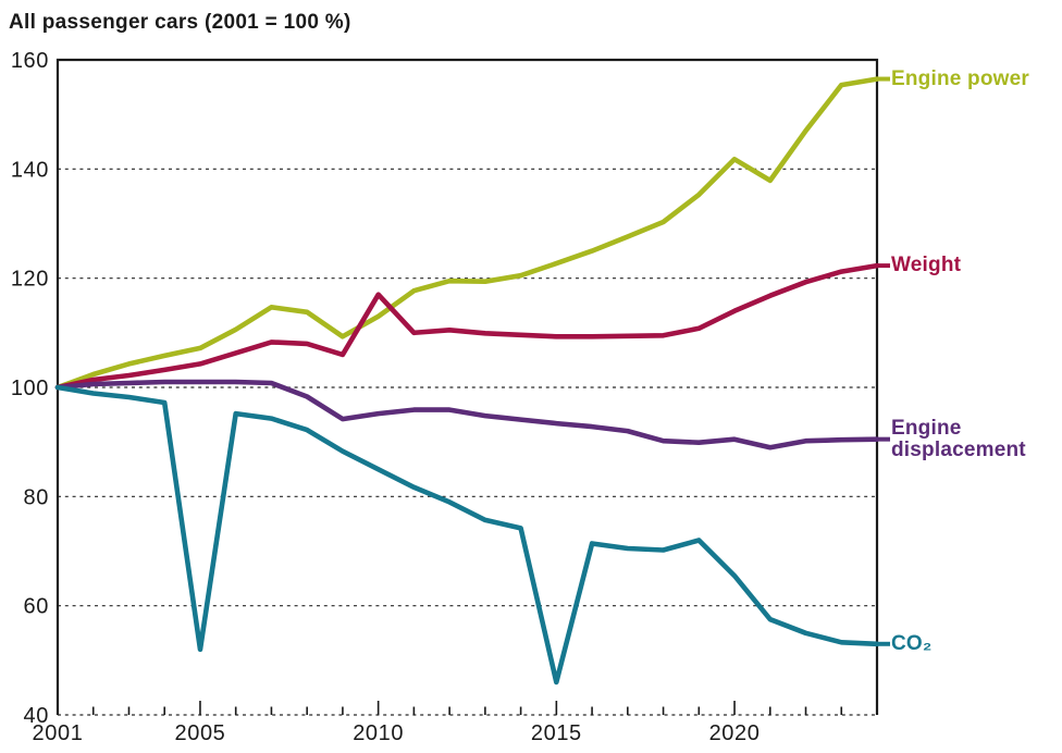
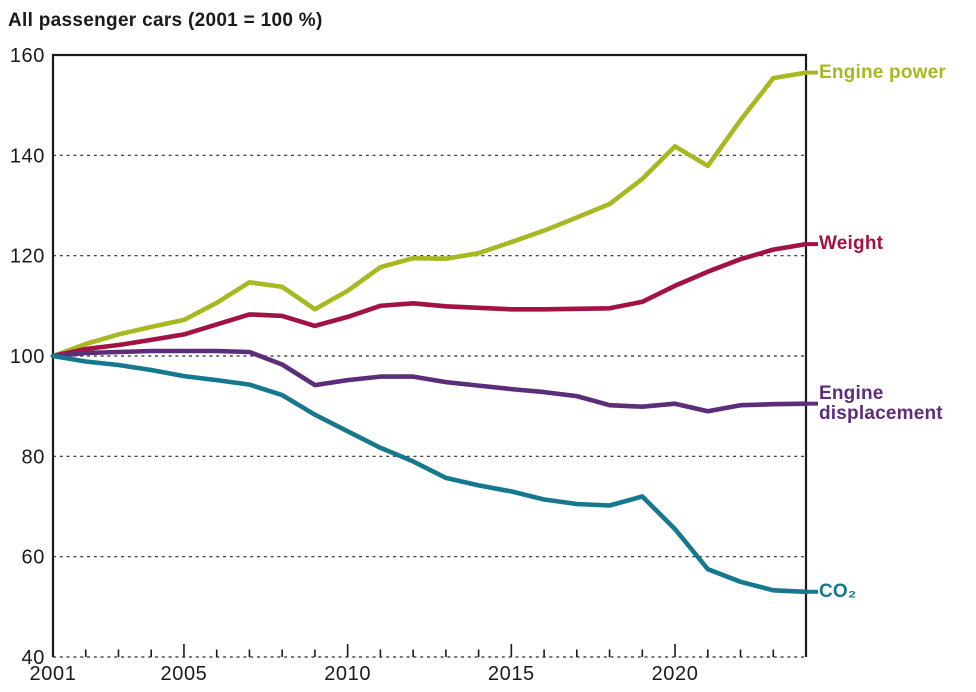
CO₂/2005: 52 -> 96
Weight/2010: 117 -> 108
CO₂/2015: 46 -> 73
